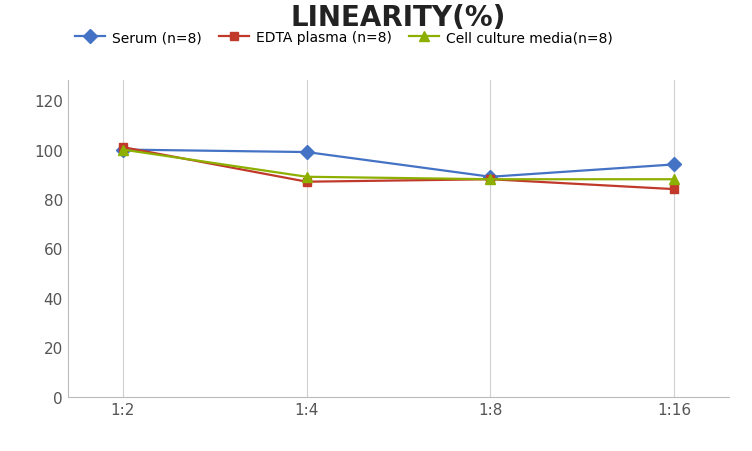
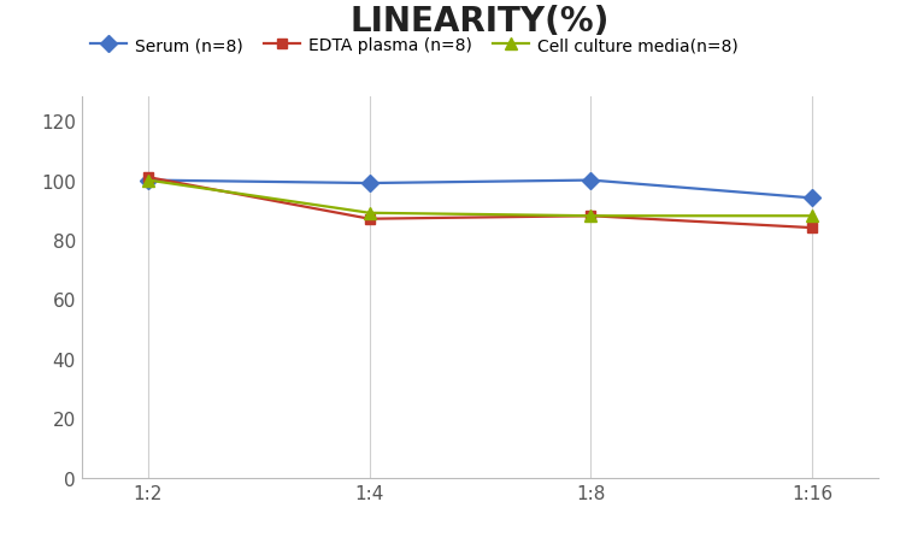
Serum (n=8)/1:8: 89 -> 100
